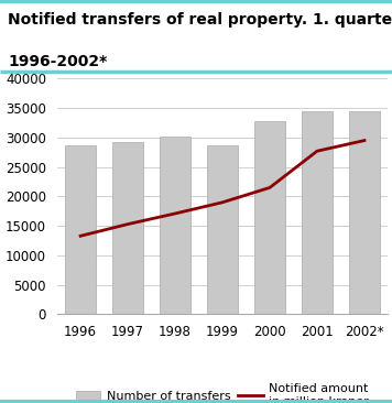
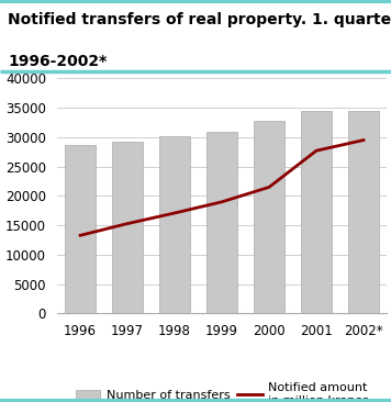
Number of transfers/1999: 28700 -> 31000
